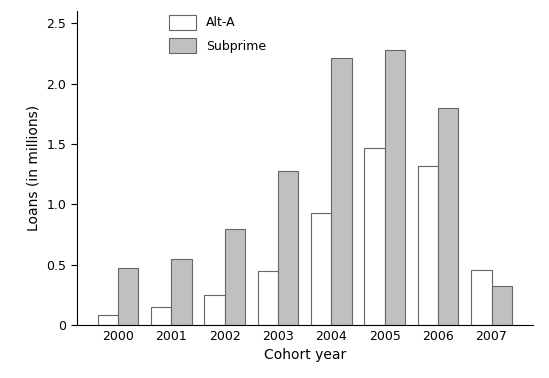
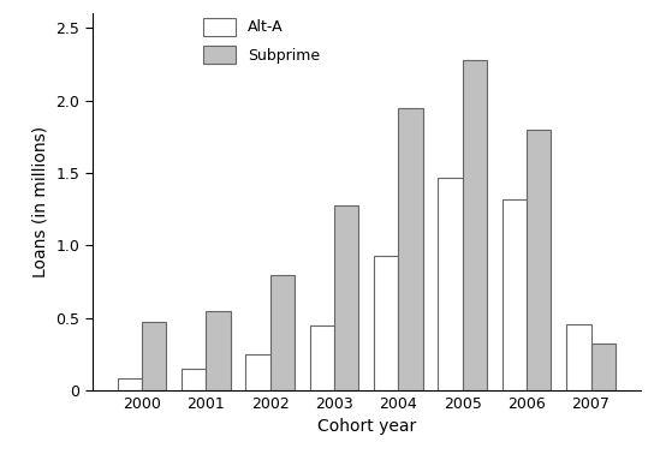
Subprime/2004: 2.21 -> 1.95
